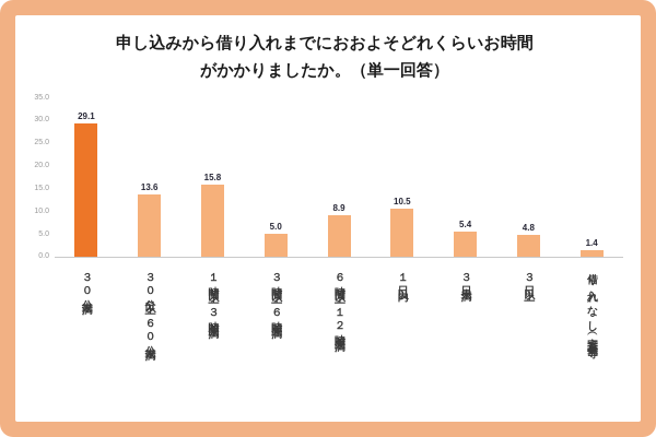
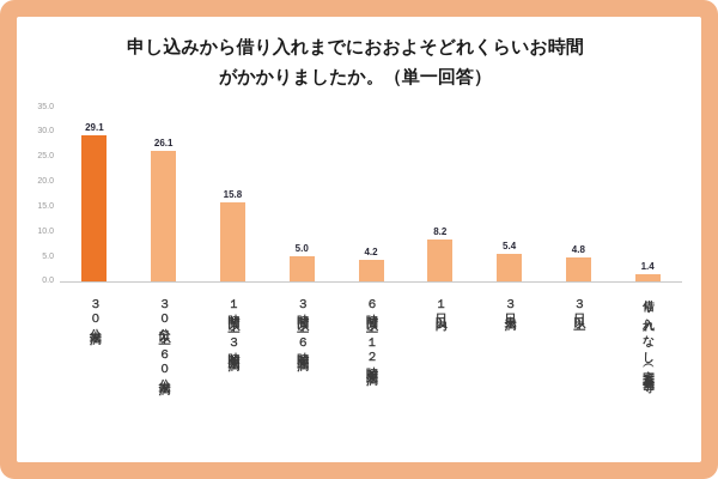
３０分以上～６０分未満: 13.6 -> 26.1
６時間以上～１２時間未満: 8.9 -> 4.2
１日以内: 10.5 -> 8.2
